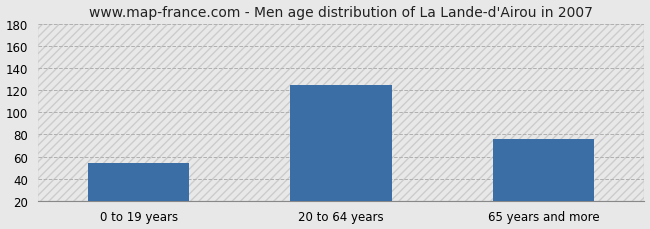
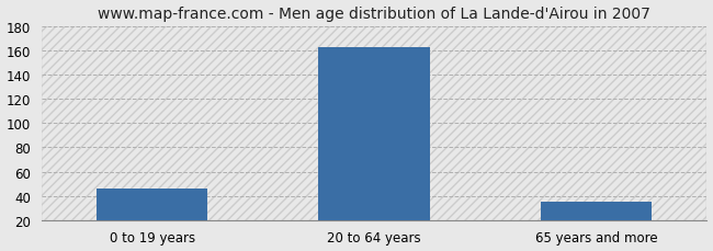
0 to 19 years: 54 -> 46
20 to 64 years: 125 -> 163
65 years and more: 76 -> 35
